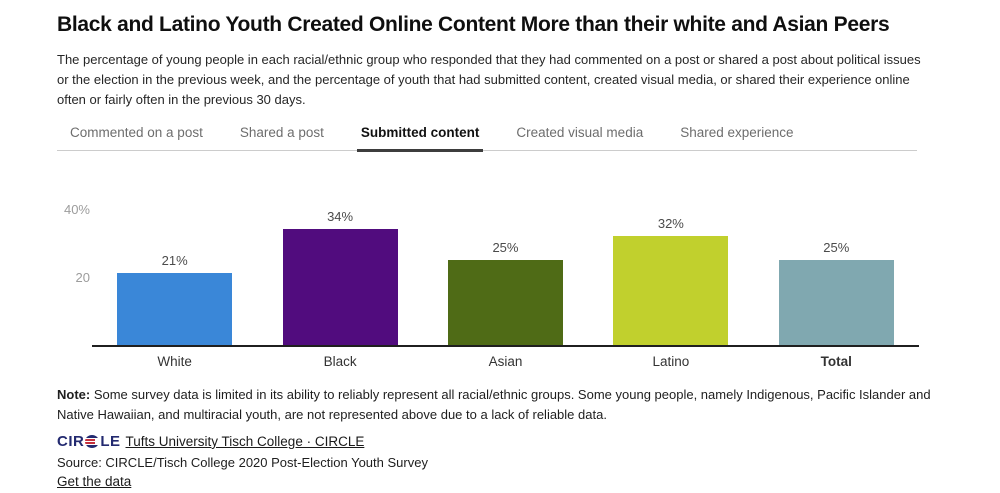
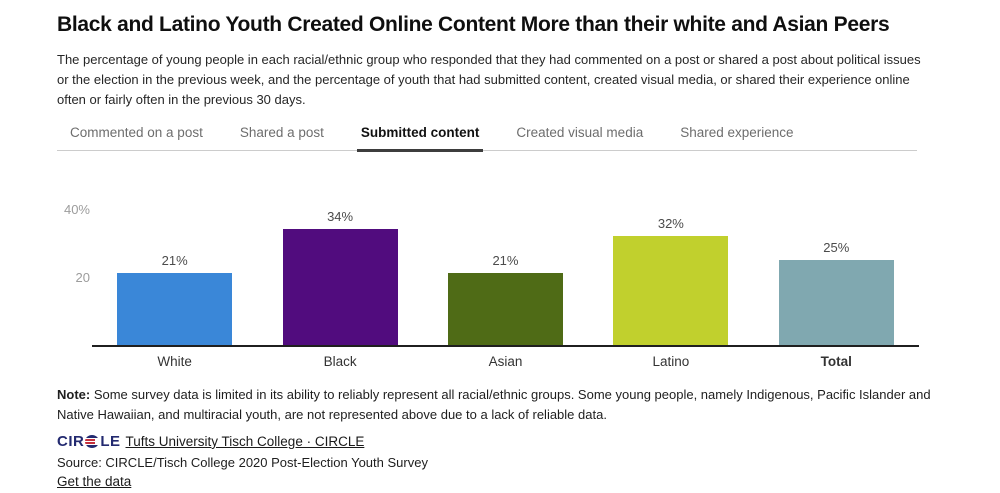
Asian: 25% -> 21%
